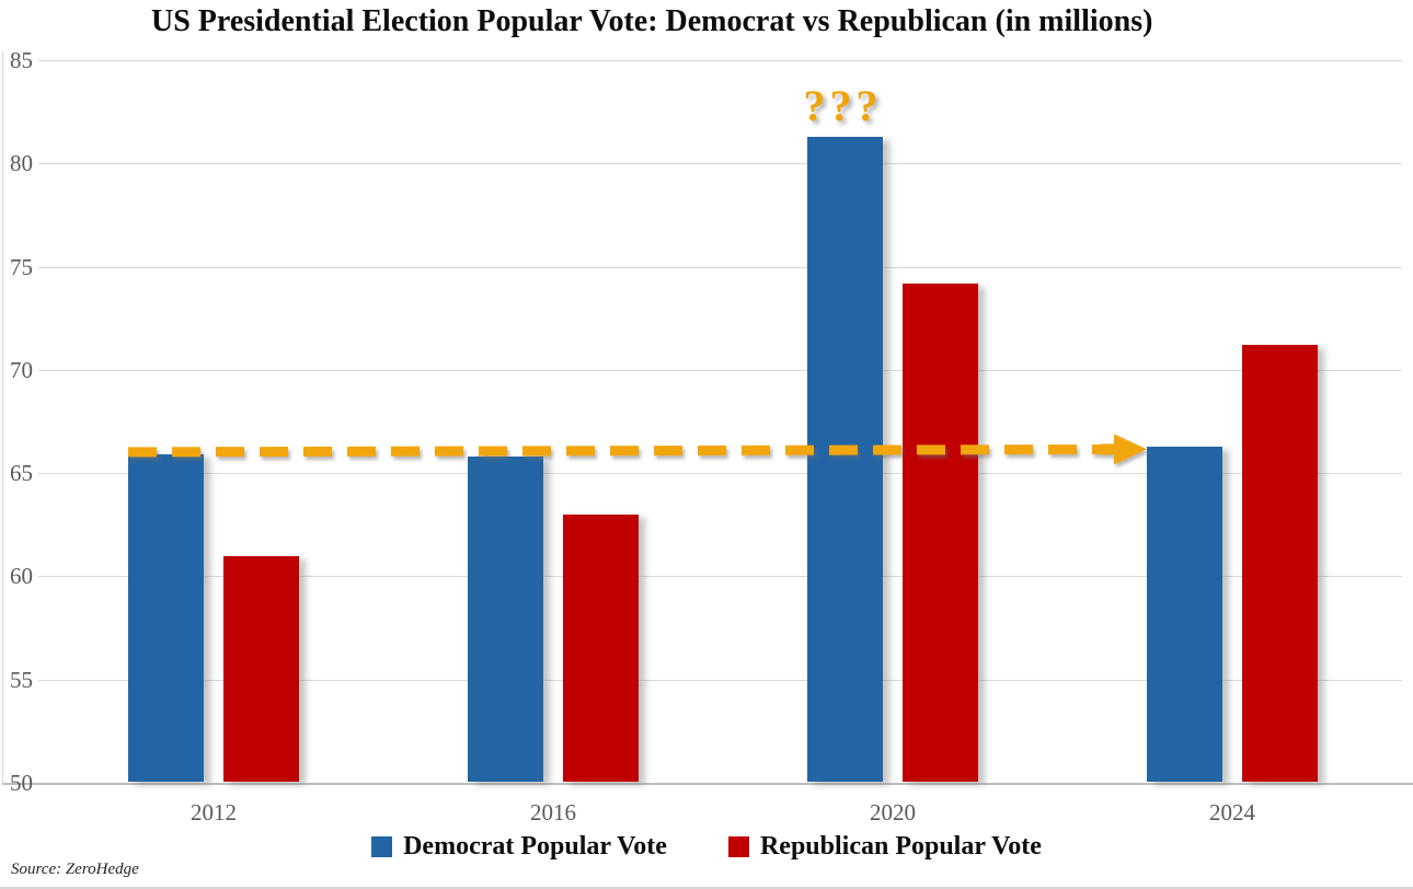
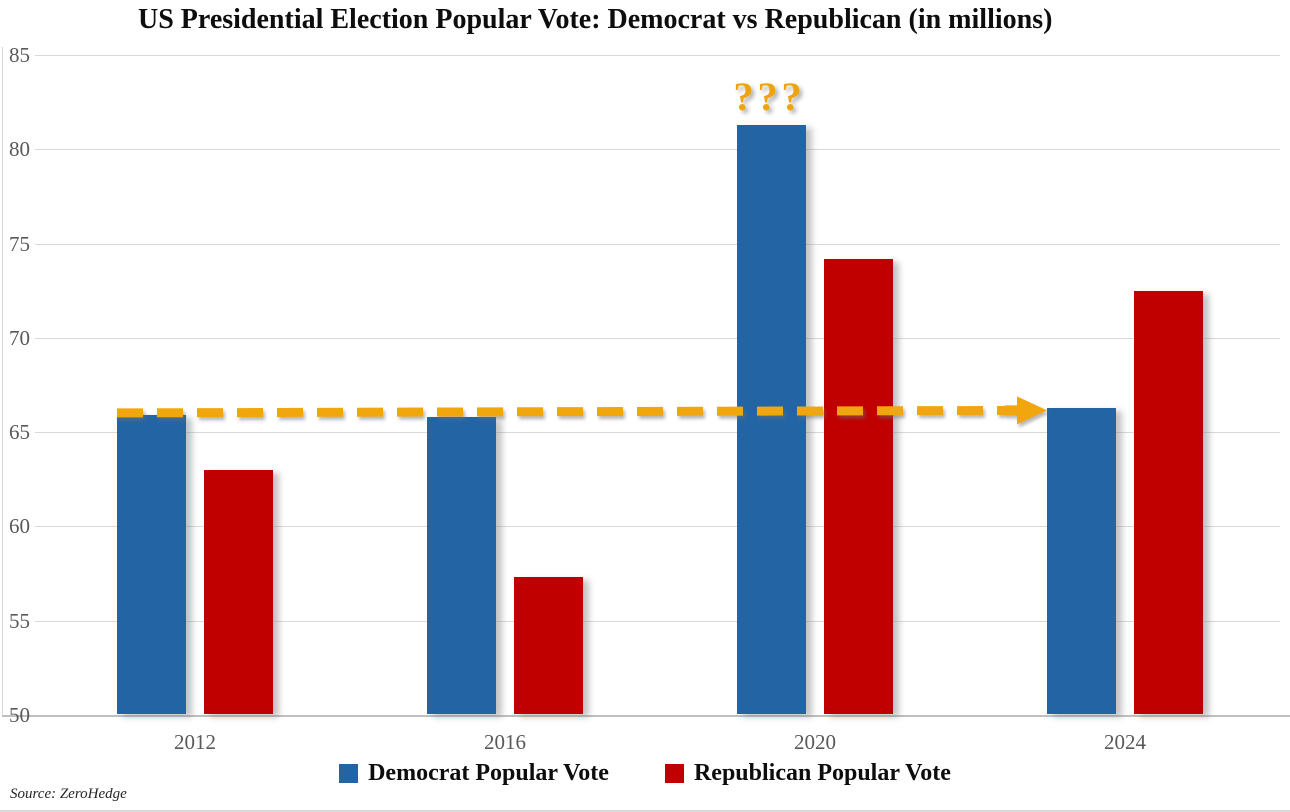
Republican Popular Vote/2012: 61.0 -> 63.0
Republican Popular Vote/2016: 63.0 -> 57.3
Republican Popular Vote/2024: 71.2 -> 72.5
